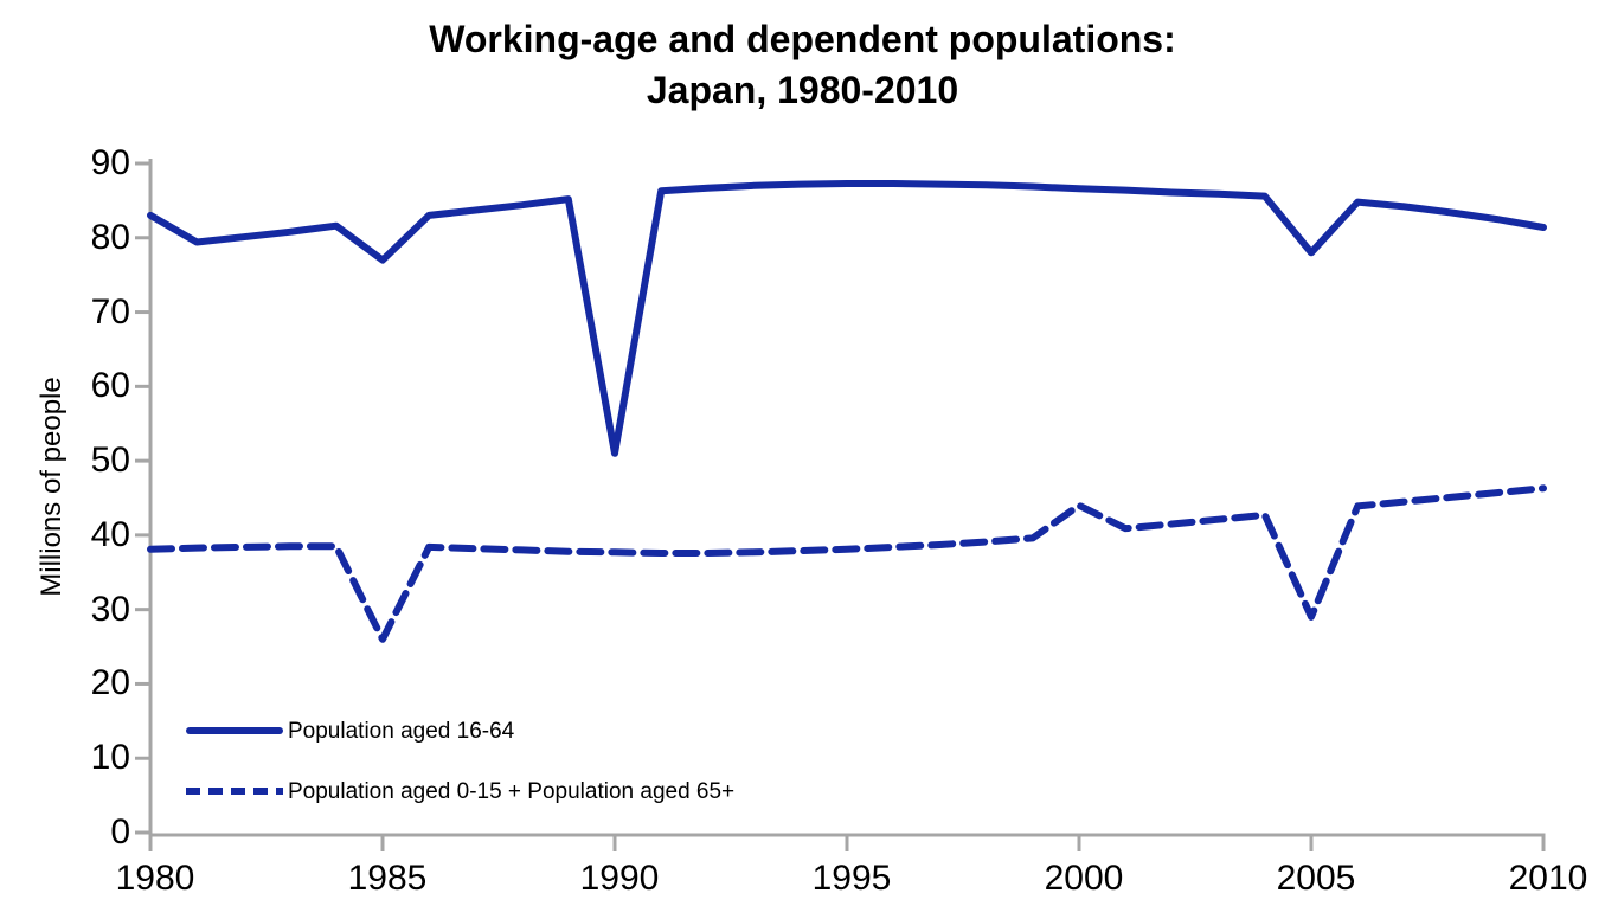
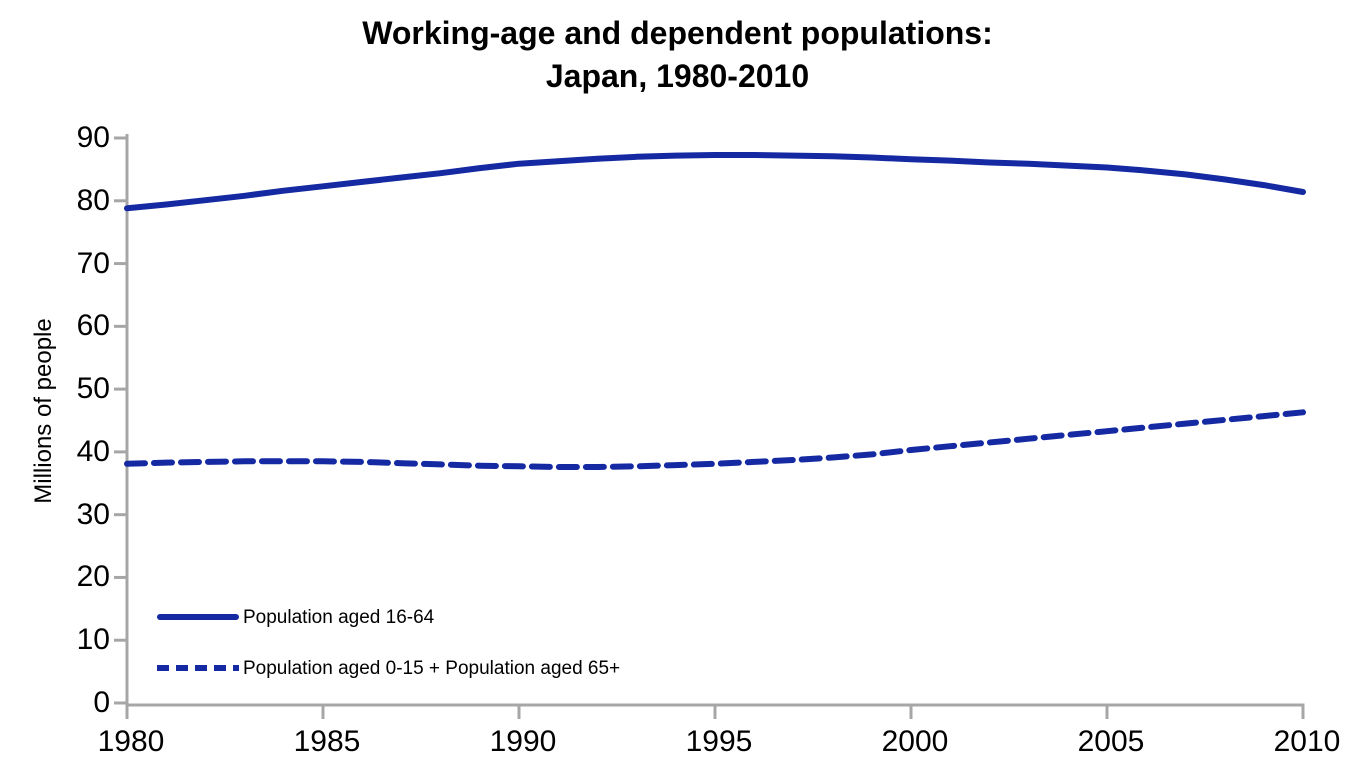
Population aged 16-64/1980: 83 -> 79
Population aged 16-64/1985: 77 -> 82
Population aged 0-15 + Population aged 65+/1985: 26 -> 38
Population aged 16-64/1990: 51 -> 86
Population aged 0-15 + Population aged 65+/2000: 44 -> 40
Population aged 16-64/2005: 78 -> 85
Population aged 0-15 + Population aged 65+/2005: 29 -> 43
